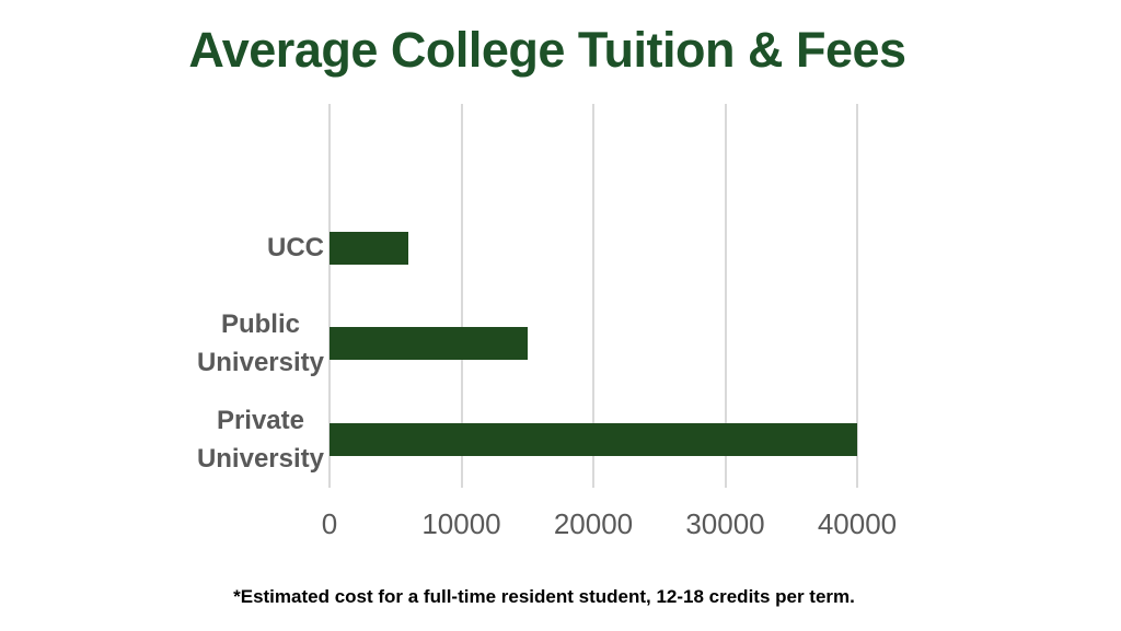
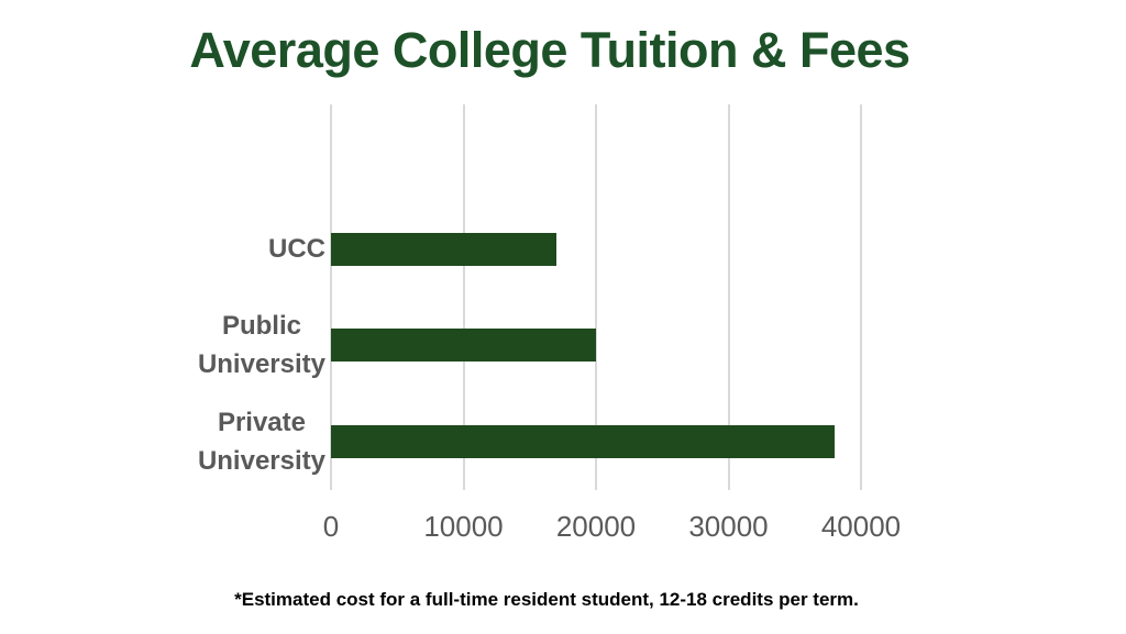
UCC: 6000 -> 17000
Public University: 15000 -> 20000
Private University: 40000 -> 38000
